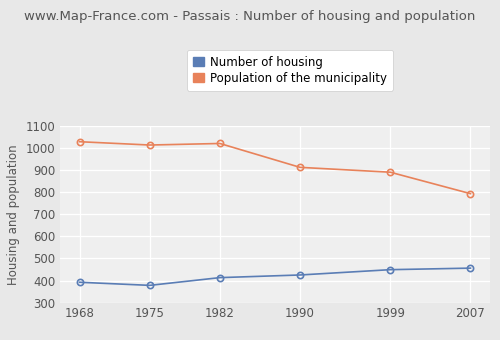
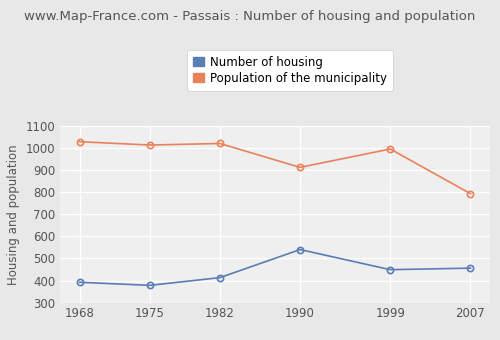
Number of housing/1990: 425 -> 540
Population of the municipality/1999: 890 -> 995
